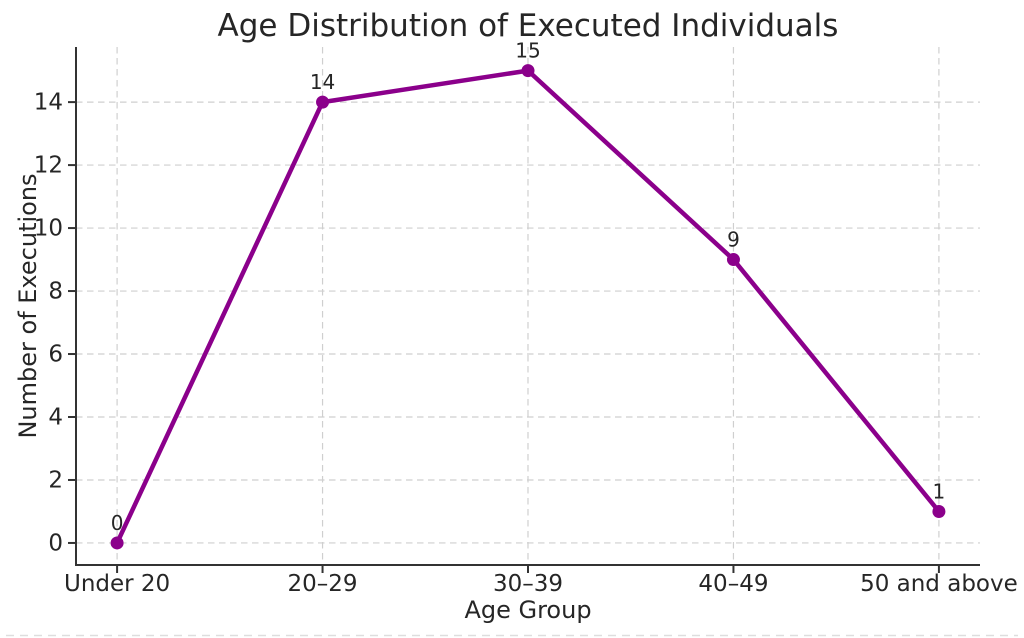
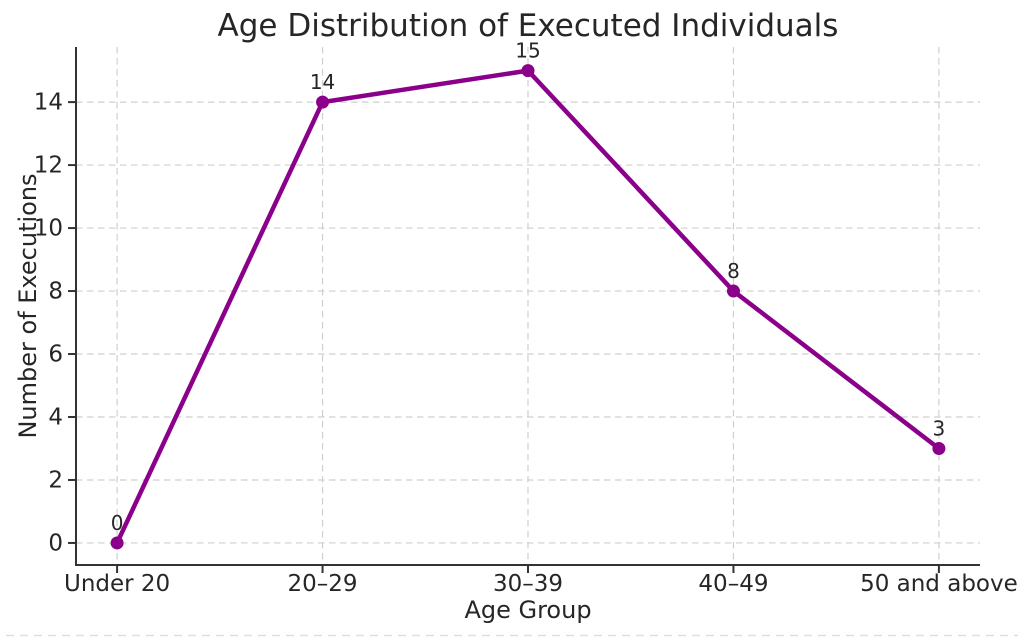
40–49: 9 -> 8
50 and above: 1 -> 3
